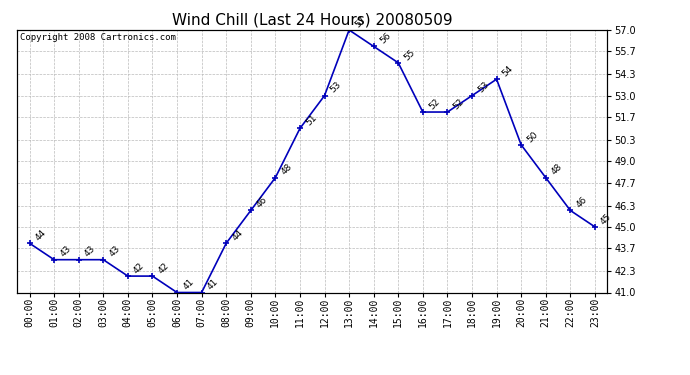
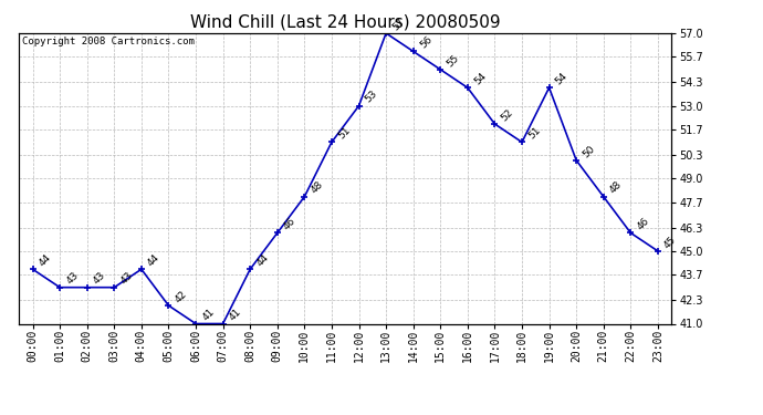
04:00: 42 -> 44
16:00: 52 -> 54
18:00: 53 -> 51
